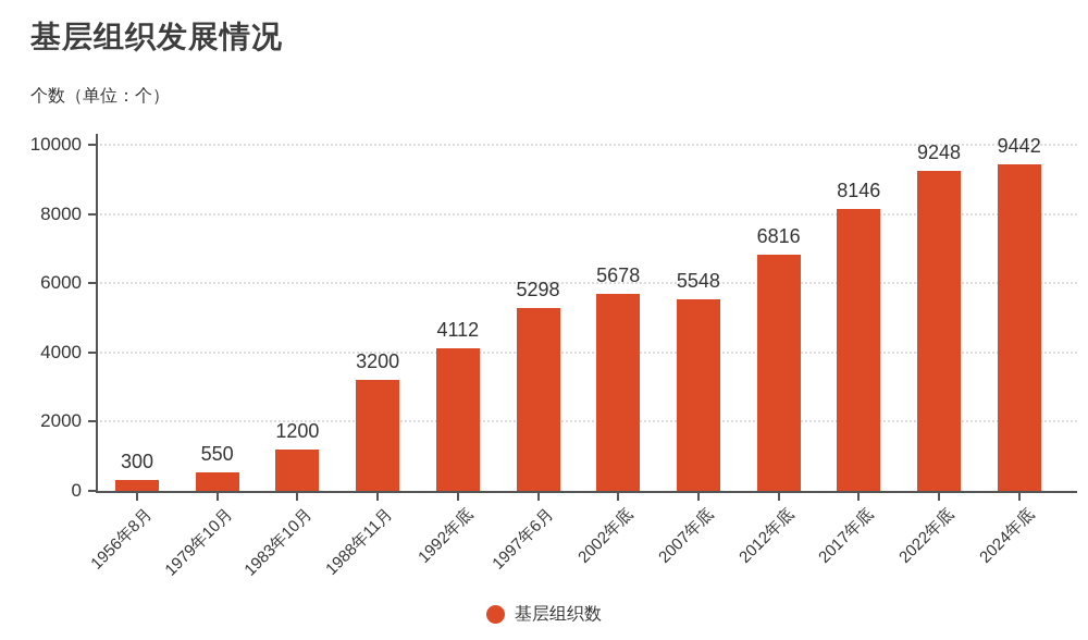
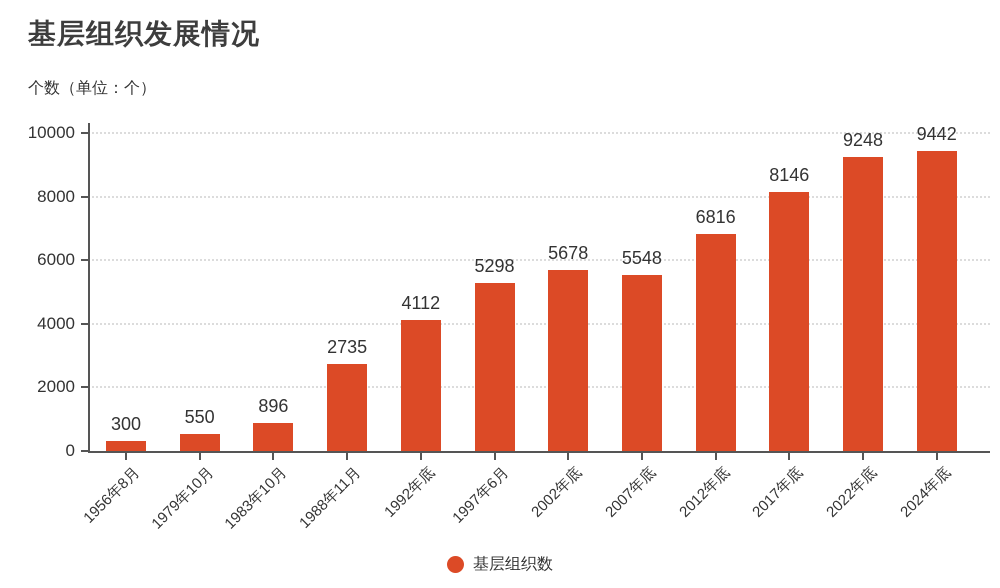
1983年10月: 1200 -> 896
1988年11月: 3200 -> 2735
